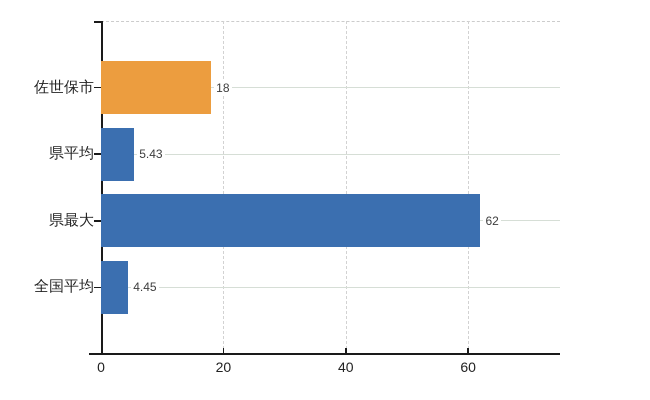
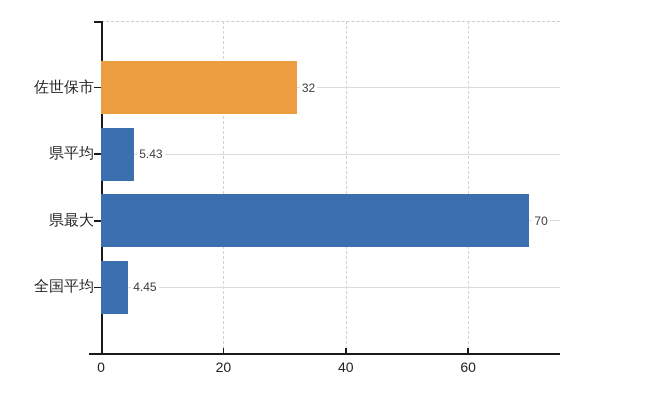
佐世保市: 18 -> 32
県最大: 62 -> 70
